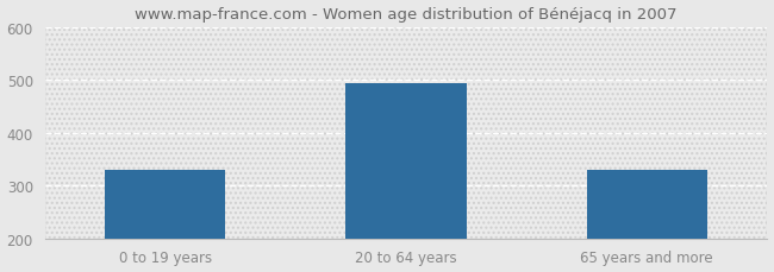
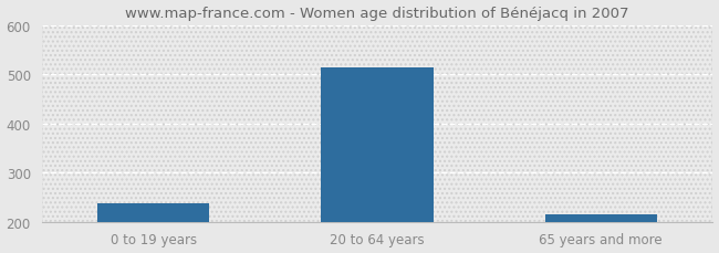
0 to 19 years: 330 -> 238
20 to 64 years: 495 -> 514
65 years and more: 330 -> 214
